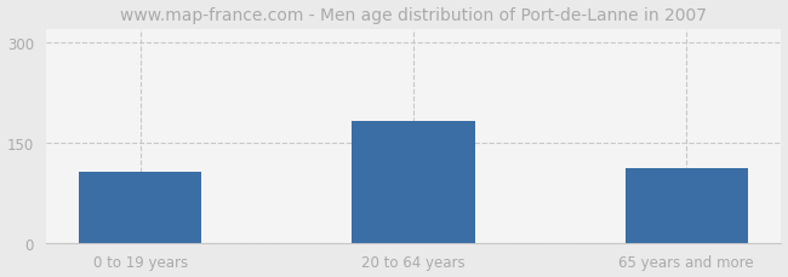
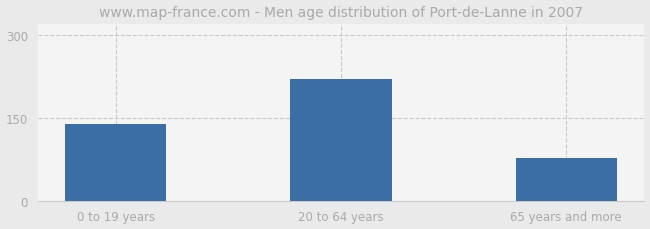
0 to 19 years: 107 -> 138
20 to 64 years: 183 -> 220
65 years and more: 112 -> 78
